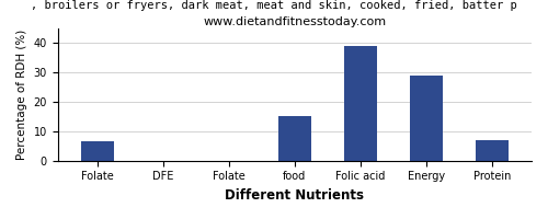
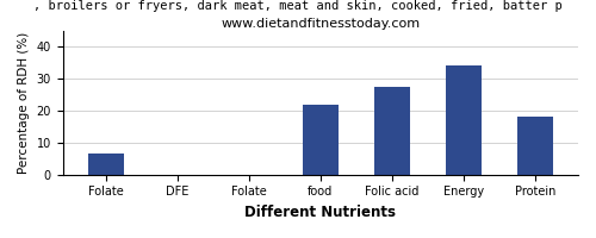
food: 15.0 -> 22.0
Folic acid: 39.0 -> 27.5
Energy: 29.0 -> 34.0
Protein: 7.0 -> 18.0
